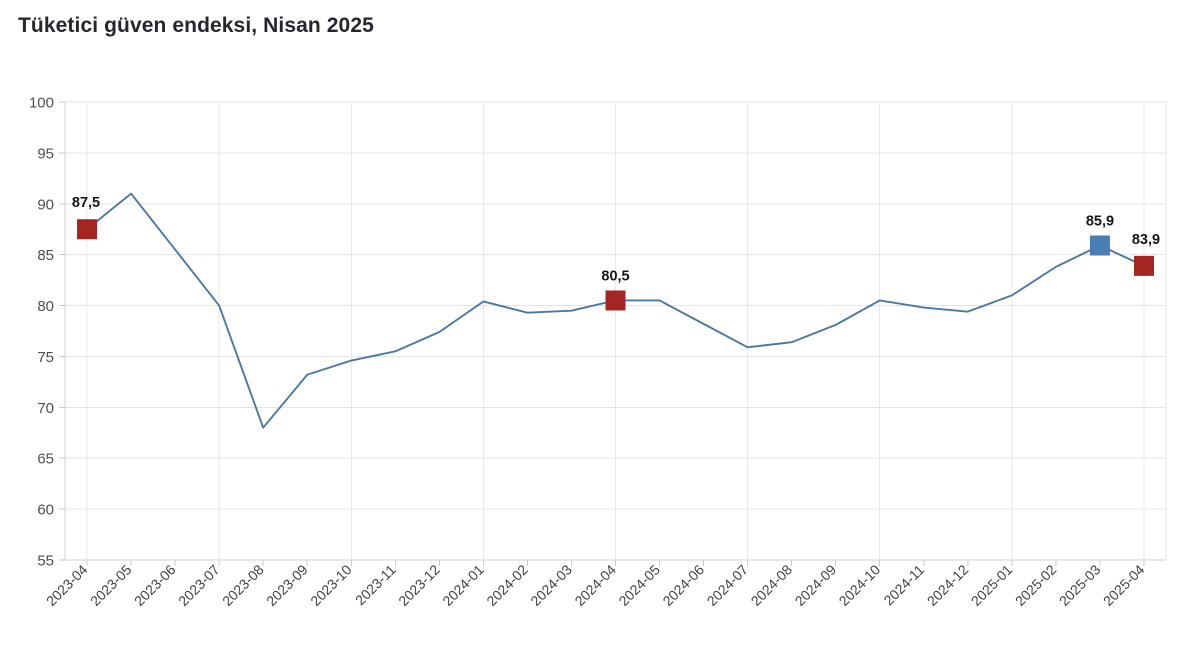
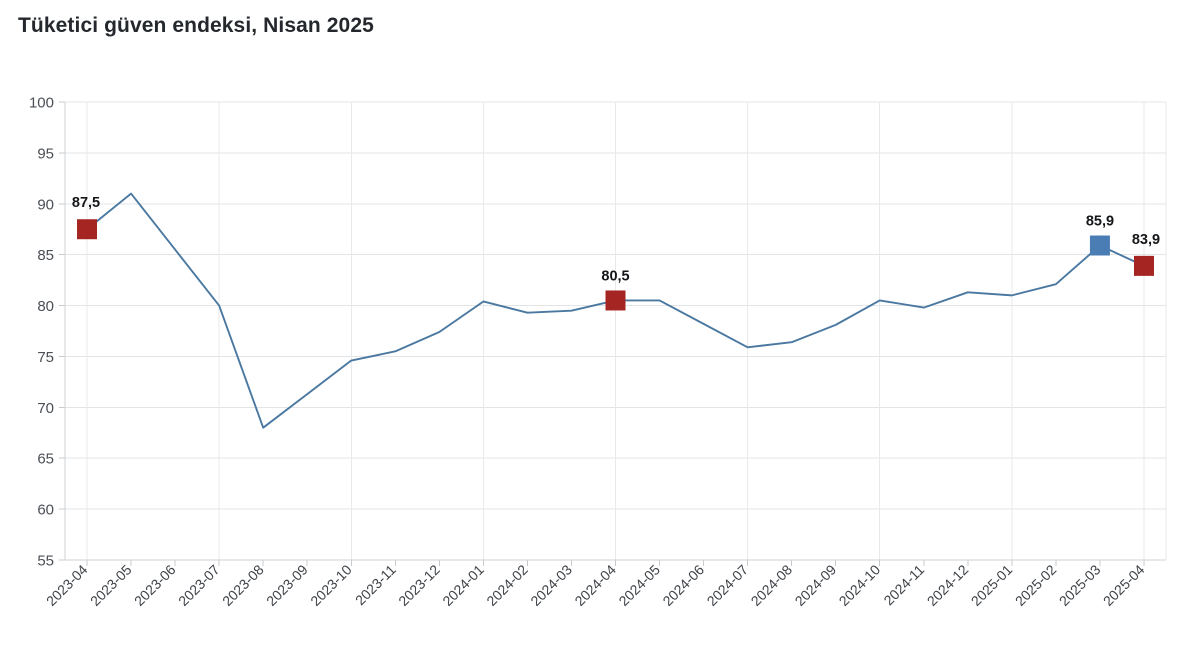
2023-09: 73.2 -> 71.3
2024-12: 79.4 -> 81.3
2025-02: 83.8 -> 82.1
